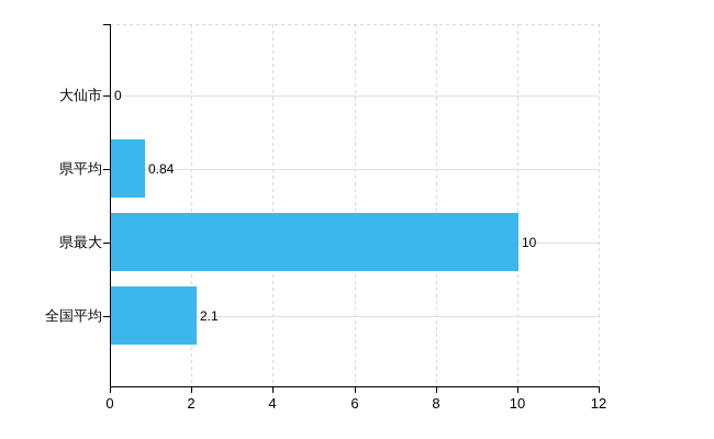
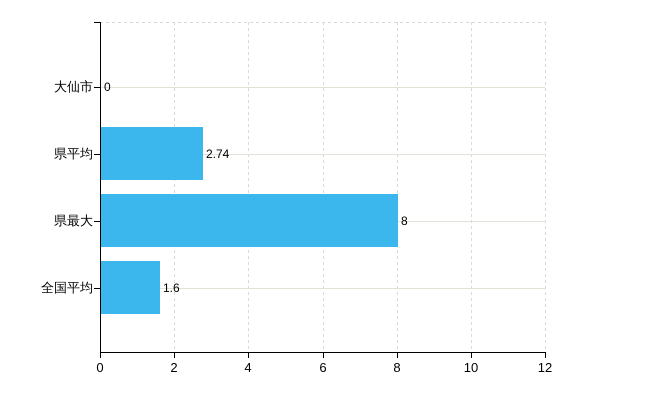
県平均: 0.84 -> 2.74
県最大: 10 -> 8
全国平均: 2.1 -> 1.6
